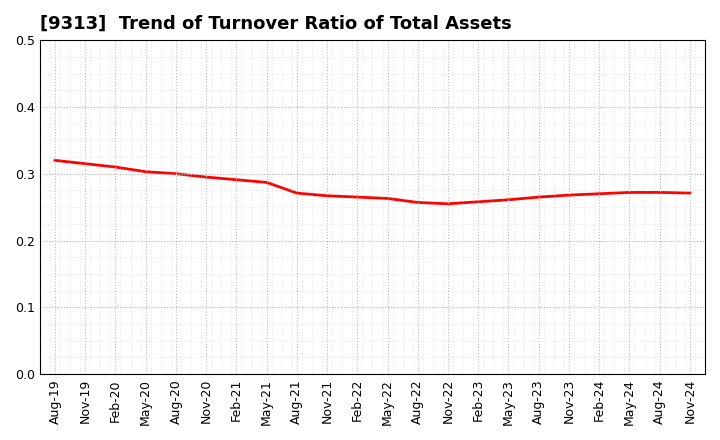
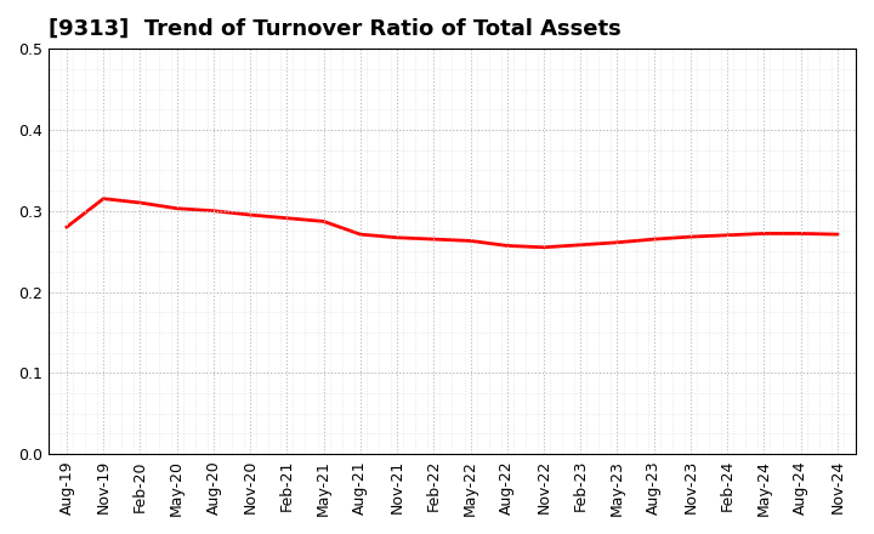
Aug-19: 0.320 -> 0.280
